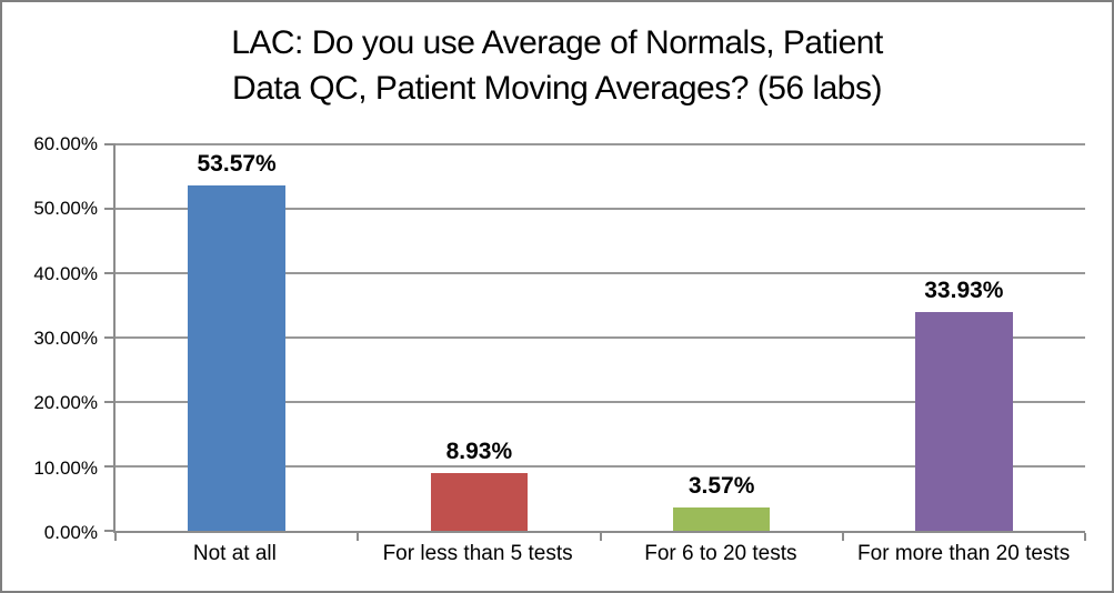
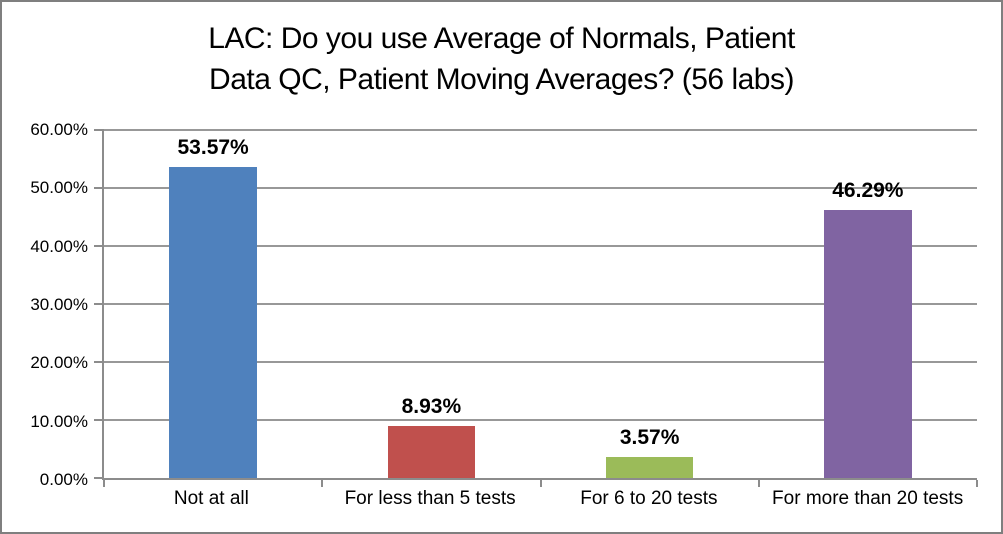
For more than 20 tests: 33.93% -> 46.29%
